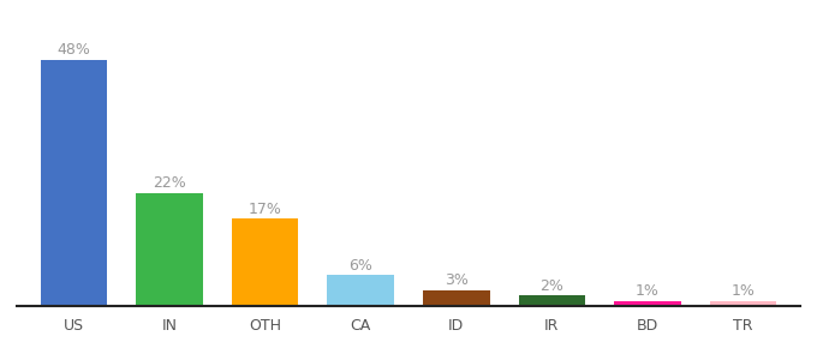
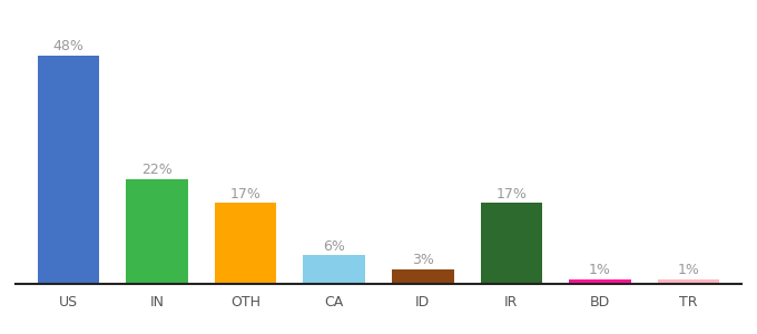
IR: 2% -> 17%
